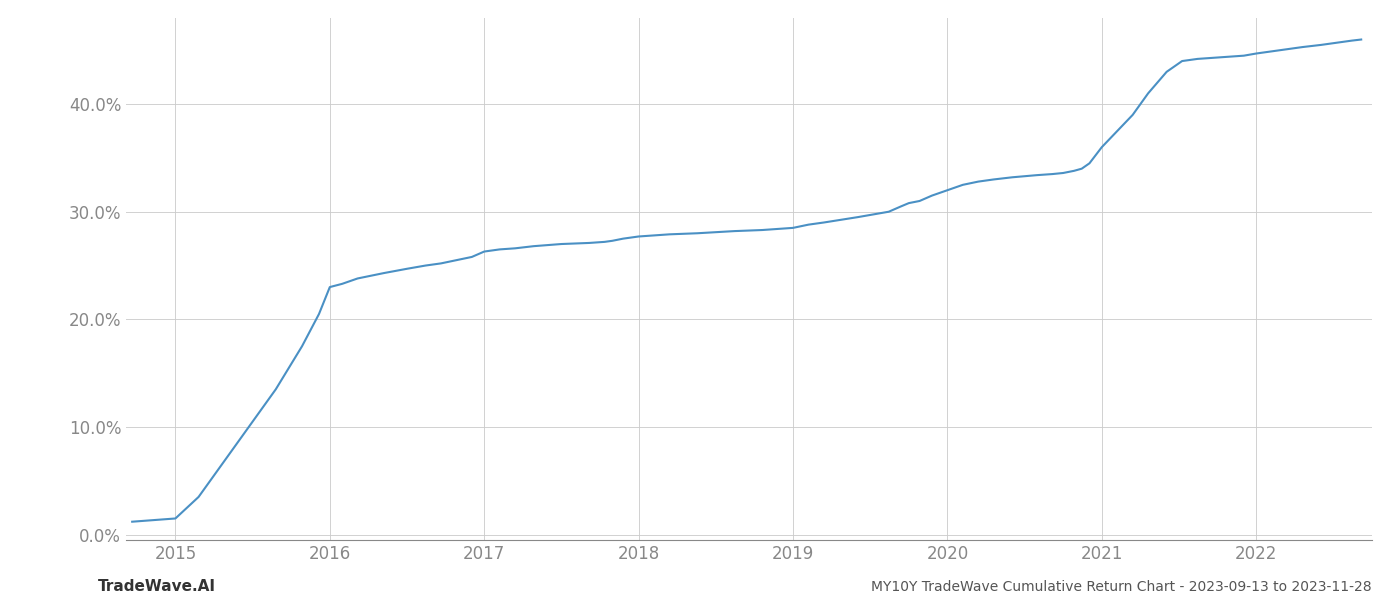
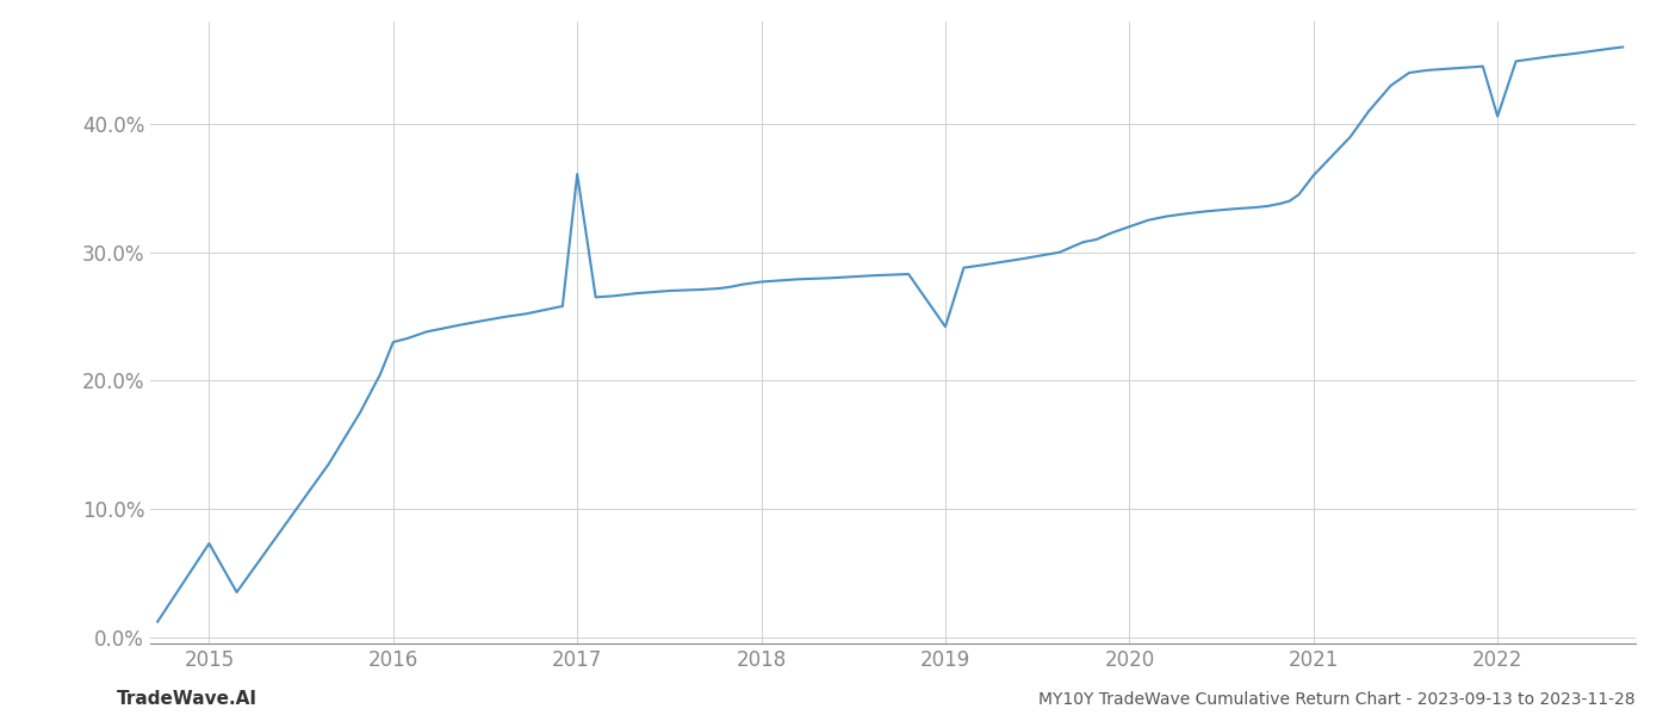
2015: 1.5% -> 7.3%
2017: 26.3% -> 36.1%
2019: 28.5% -> 24.2%
2022: 44.7% -> 40.6%
